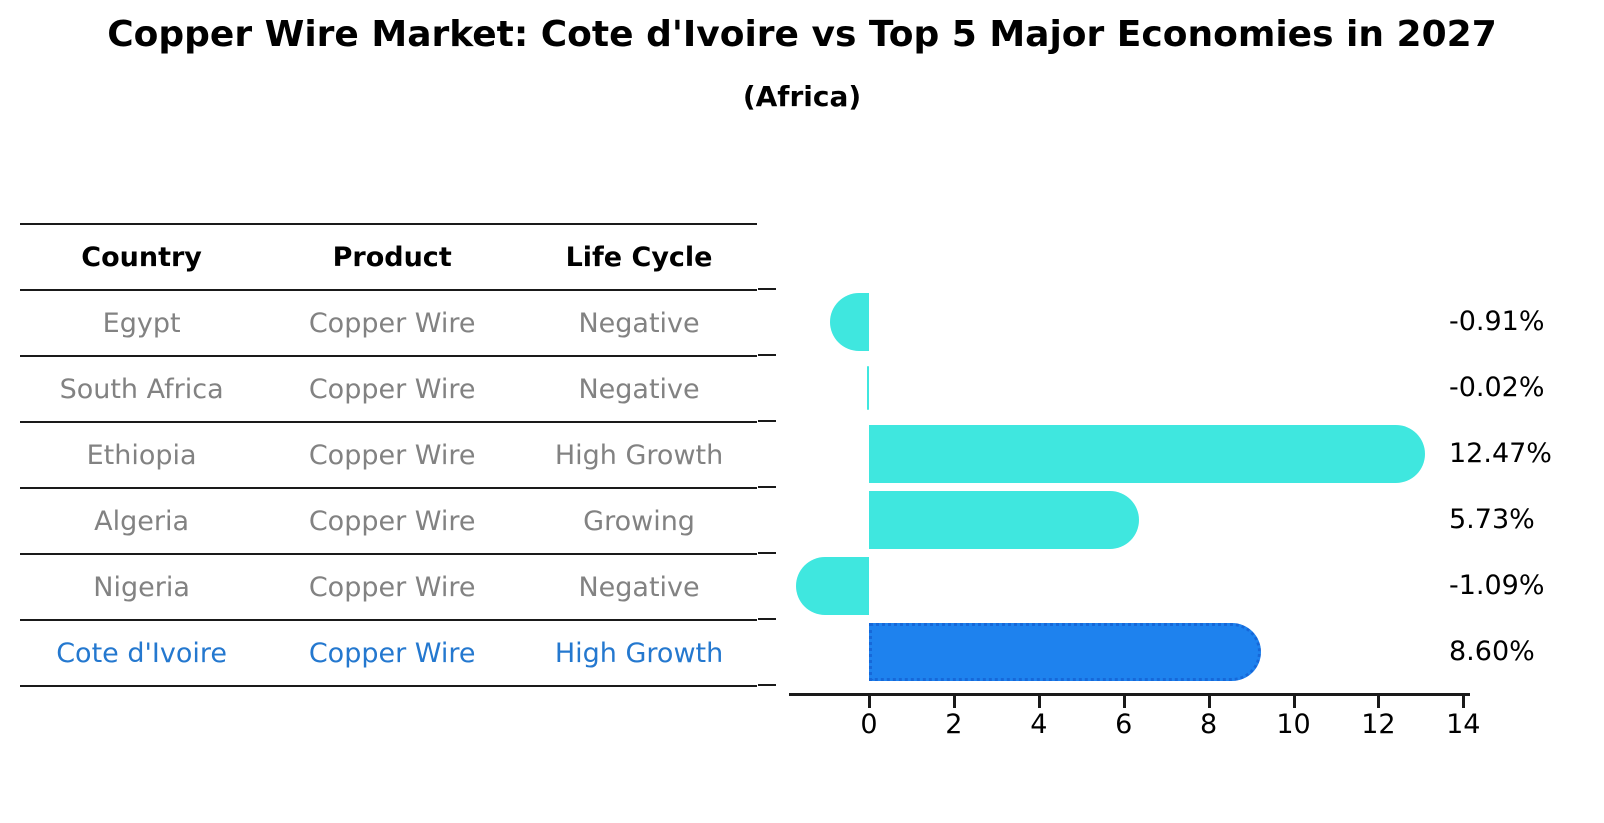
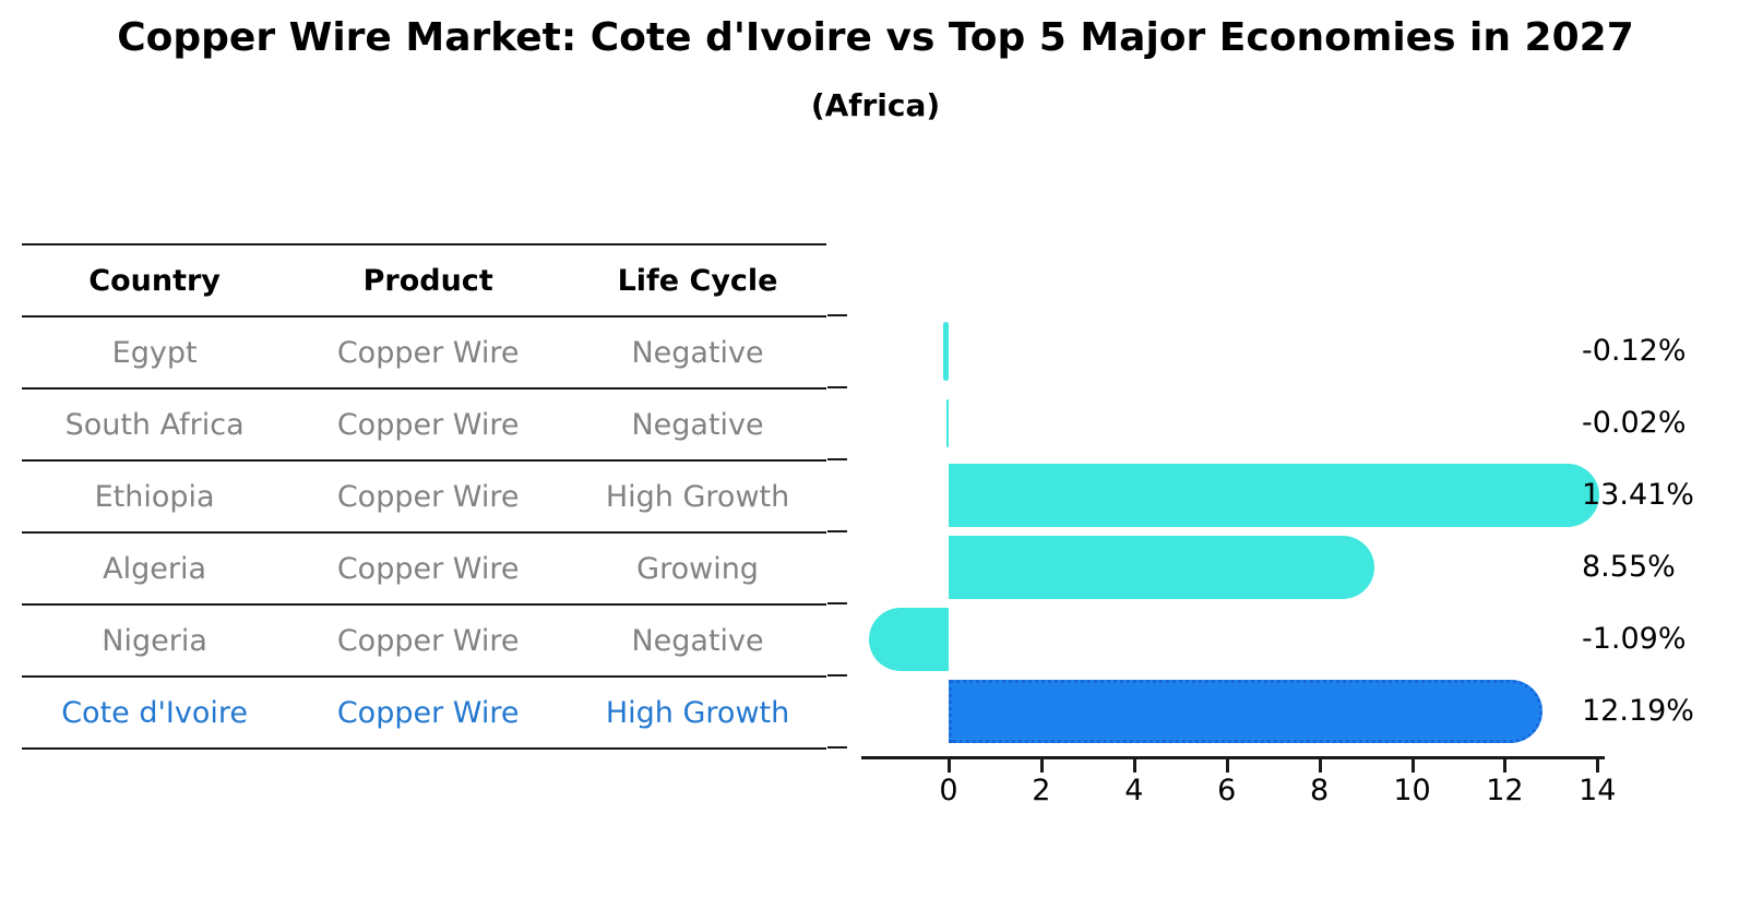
Egypt: -0.91% -> -0.12%
Ethiopia: 12.47% -> 13.41%
Algeria: 5.73% -> 8.55%
Cote d'Ivoire: 8.60% -> 12.19%
